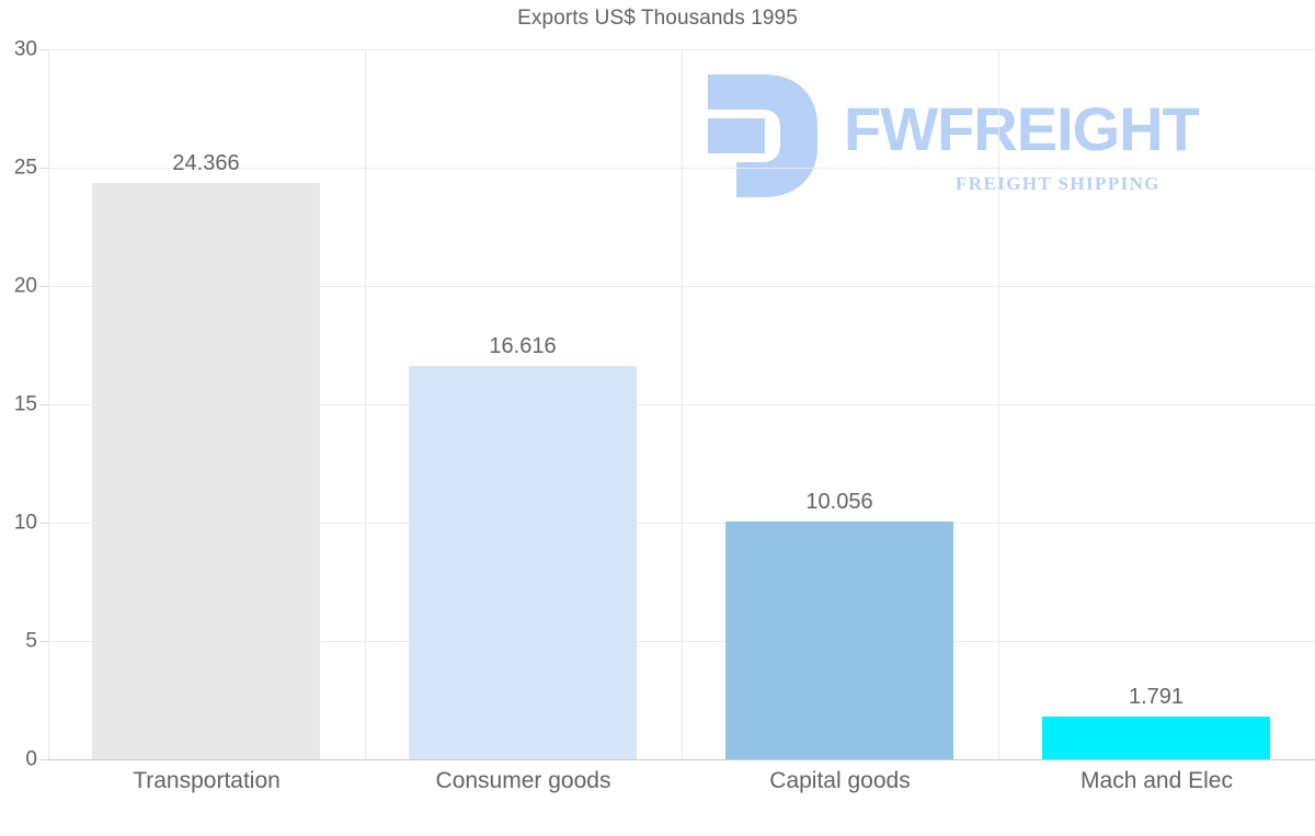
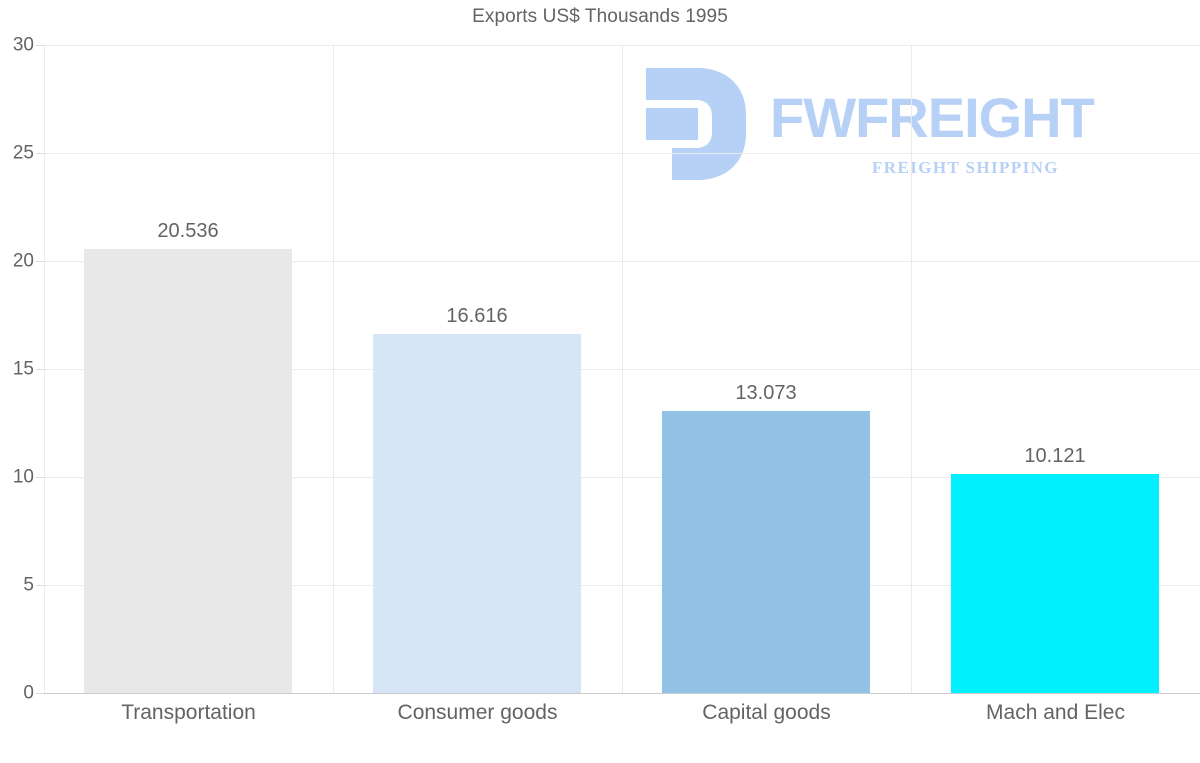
Transportation: 24.366 -> 20.536
Capital goods: 10.056 -> 13.073
Mach and Elec: 1.791 -> 10.121
